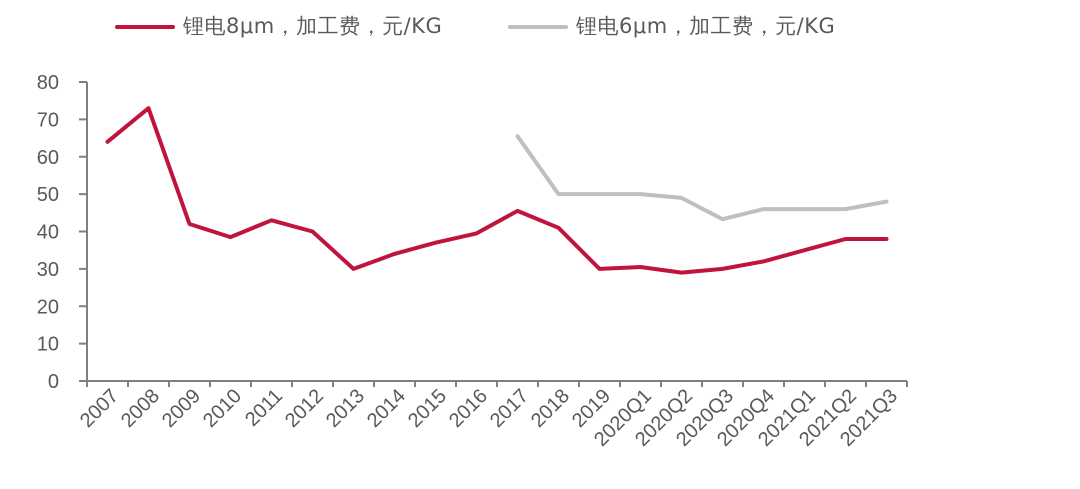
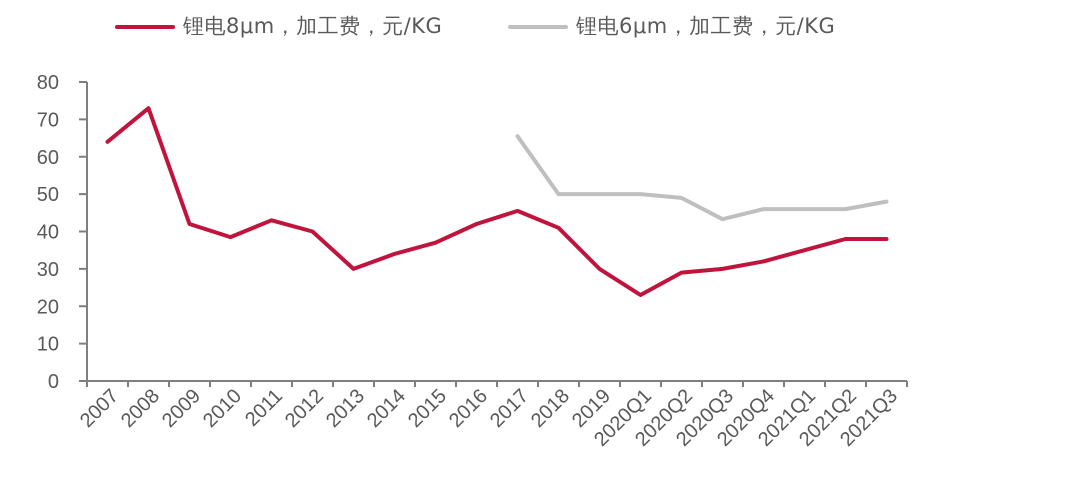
锂电8μm，加工费，元/KG/2016: 40 -> 42
锂电8μm，加工费，元/KG/2020Q1: 30 -> 23
